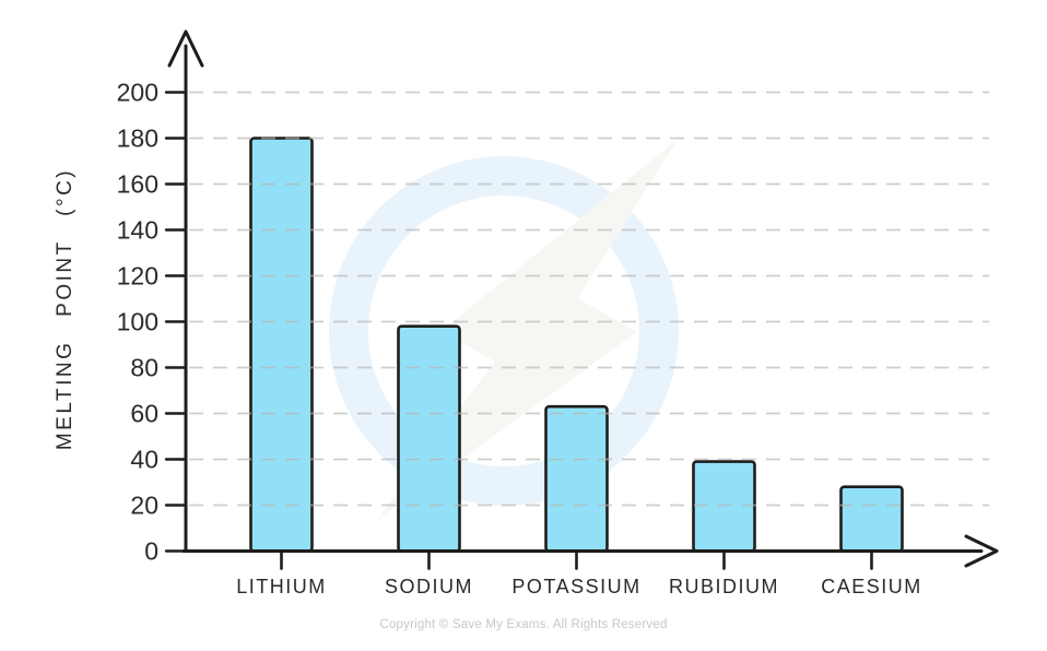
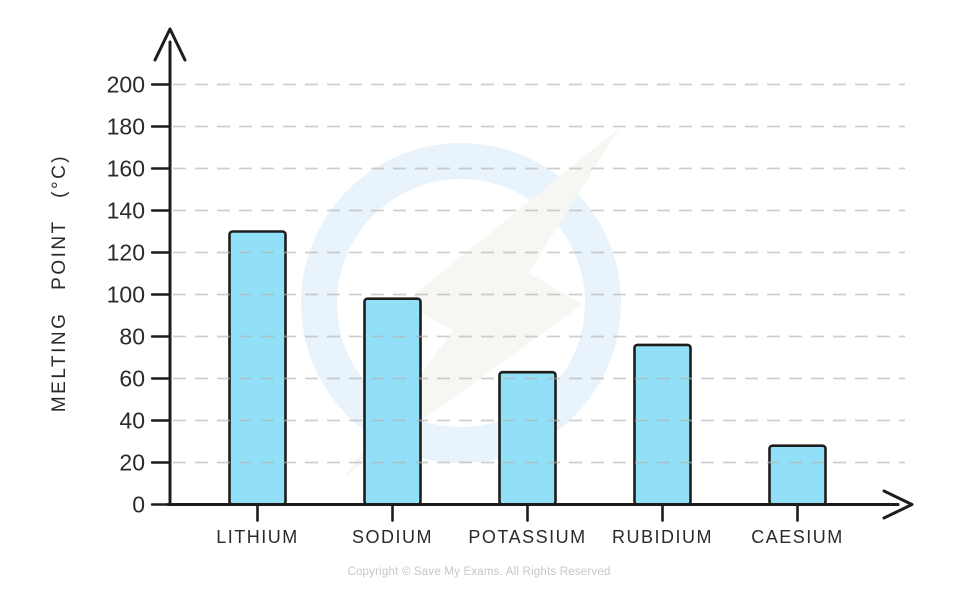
LITHIUM: 180 -> 130
RUBIDIUM: 39 -> 76
